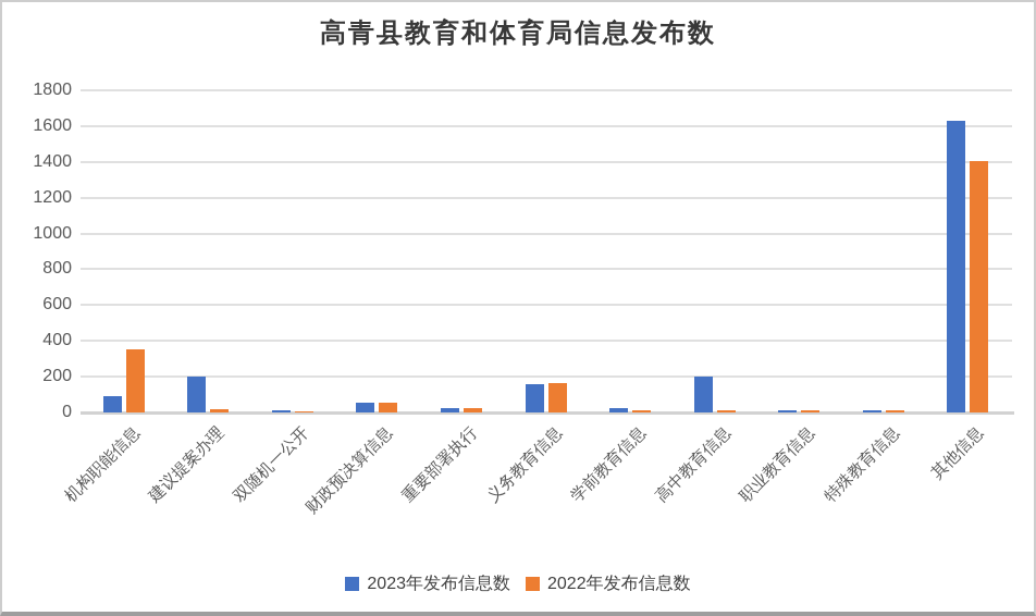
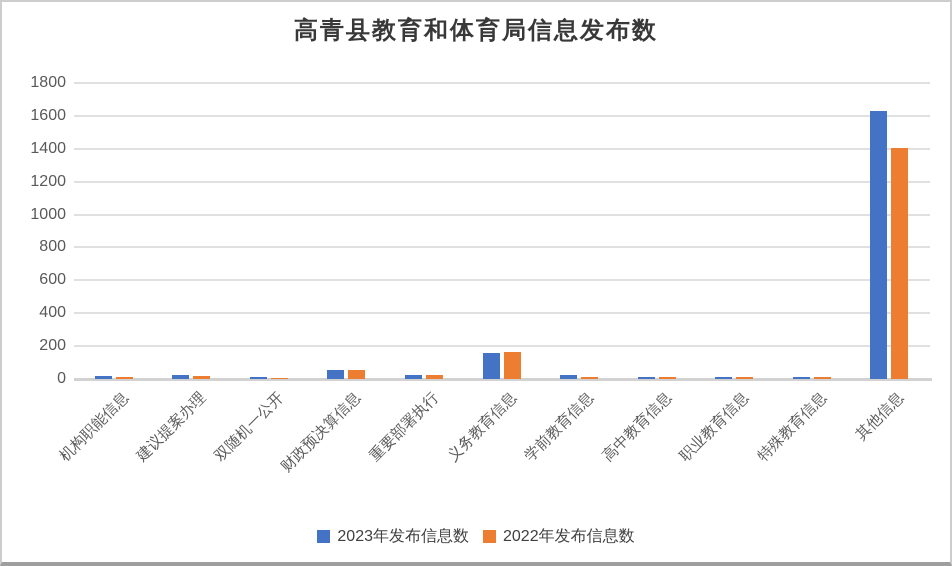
2023年发布信息数/机构职能信息: 90 -> 20
2022年发布信息数/机构职能信息: 350 -> 10
2023年发布信息数/建议提案办理: 200 -> 20
2023年发布信息数/高中教育信息: 200 -> 10
